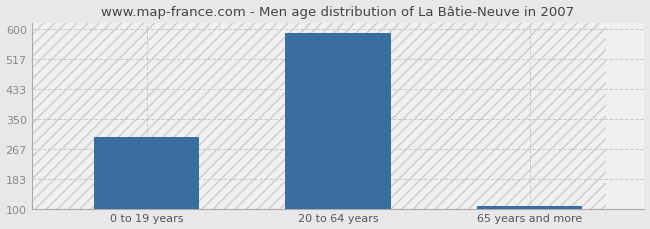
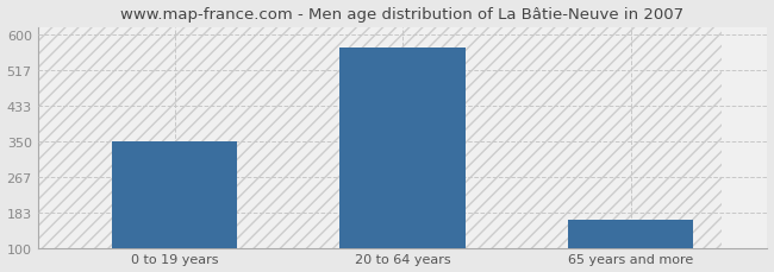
0 to 19 years: 300 -> 350
20 to 64 years: 590 -> 570
65 years and more: 106 -> 165
